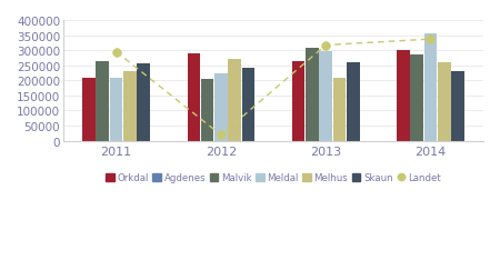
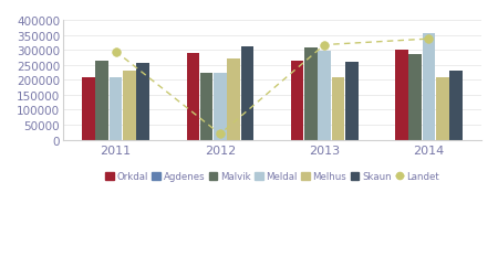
Malvik/2012: 205000 -> 225000
Skaun/2012: 240000 -> 313000
Melhus/2014: 260000 -> 207000
